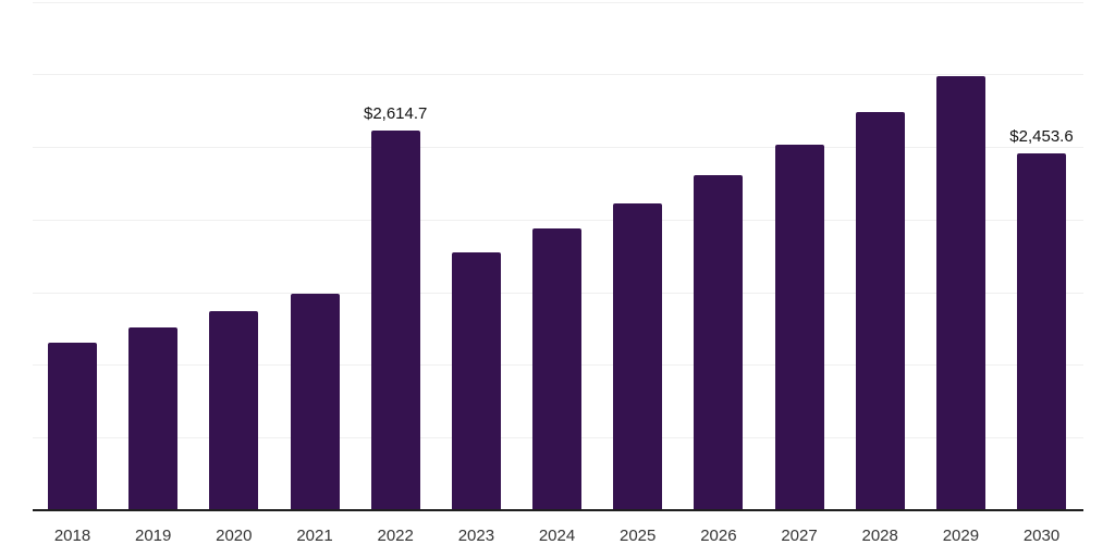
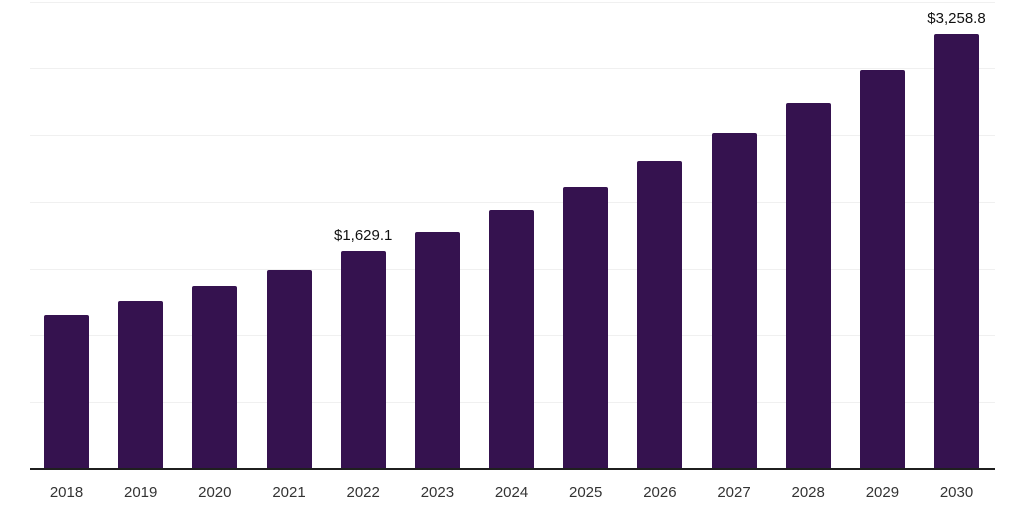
2022: $2,614.7 -> $1,629.1
2030: $2,453.6 -> $3,258.8
